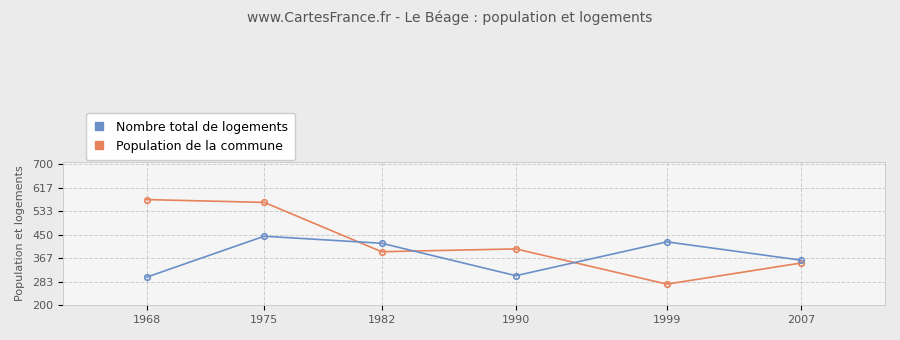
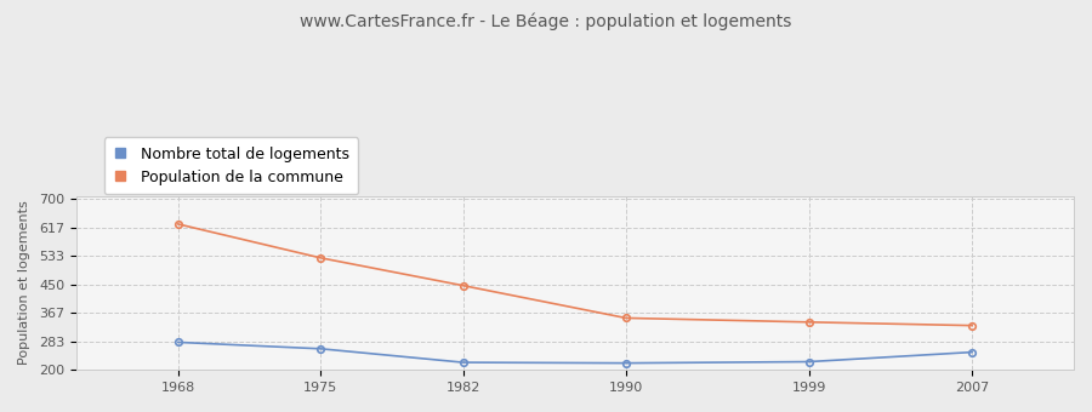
Nombre total de logements/1968: 300 -> 281
Population de la commune/1968: 575 -> 627
Nombre total de logements/1975: 445 -> 262
Population de la commune/1975: 565 -> 528
Nombre total de logements/1982: 420 -> 222
Population de la commune/1982: 390 -> 447
Nombre total de logements/1990: 305 -> 220
Population de la commune/1990: 400 -> 352
Nombre total de logements/1999: 425 -> 224
Population de la commune/1999: 275 -> 340
Nombre total de logements/2007: 360 -> 252
Population de la commune/2007: 350 -> 330
